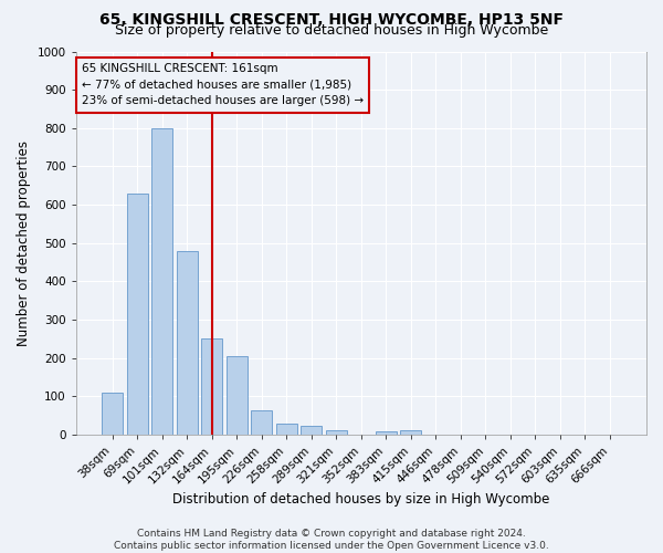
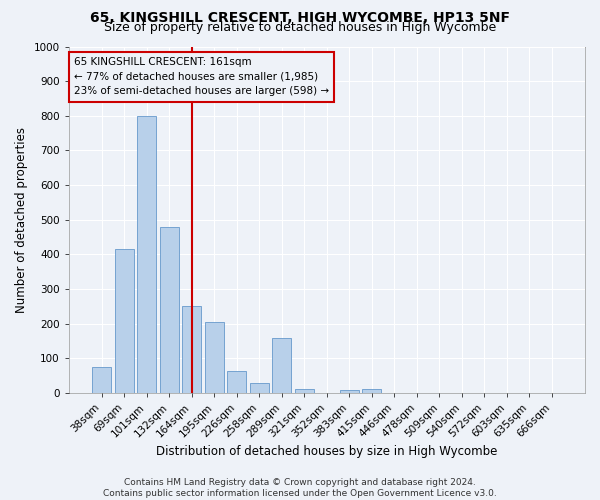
38sqm: 110 -> 75
69sqm: 630 -> 415
289sqm: 22 -> 160
